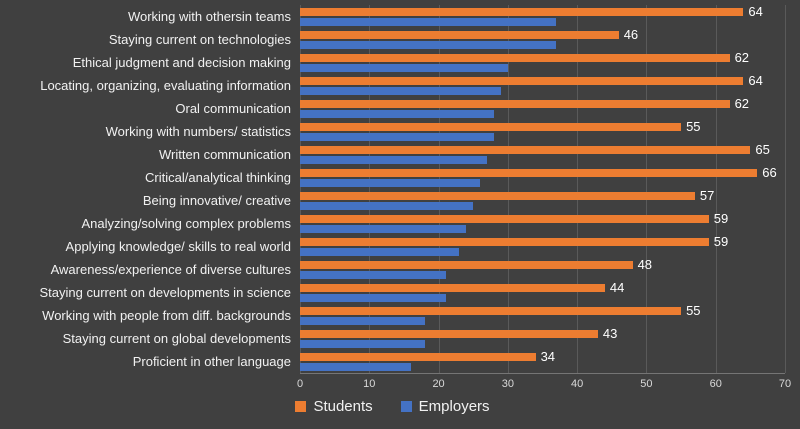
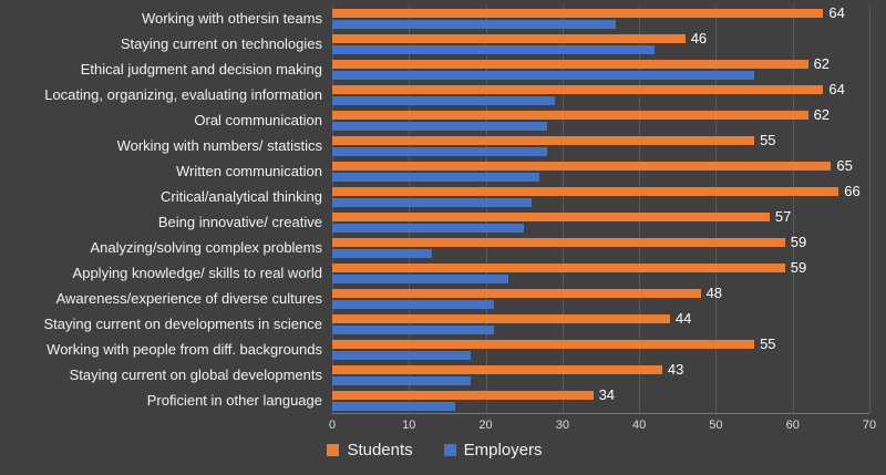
Employers/Staying current on technologies: 37 -> 42
Employers/Ethical judgment and decision making: 30 -> 55
Employers/Analyzing/solving complex problems: 24 -> 13
